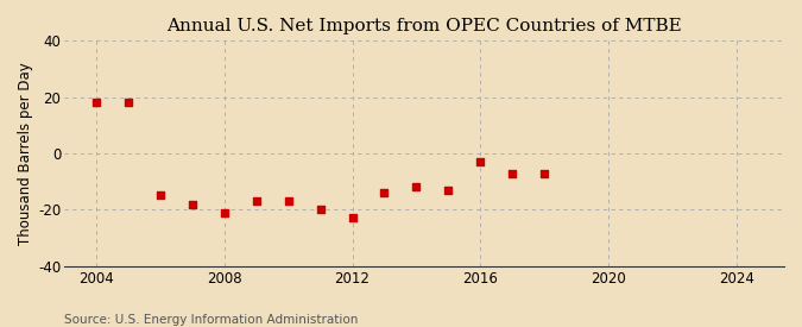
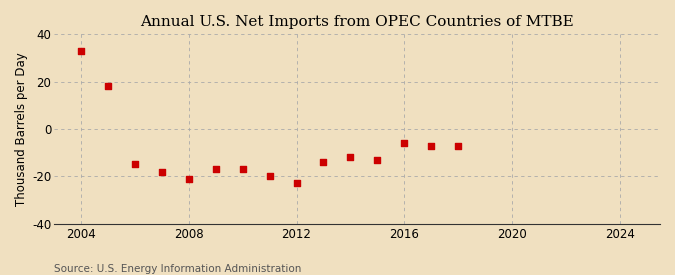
2004: 18 -> 33
2016: -3 -> -6
